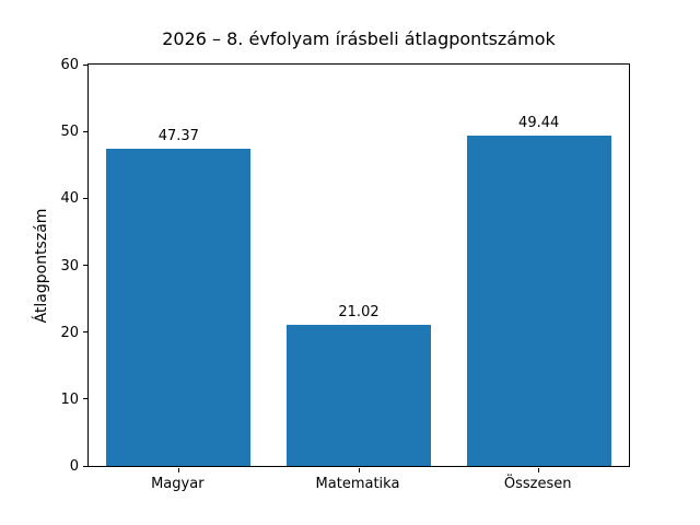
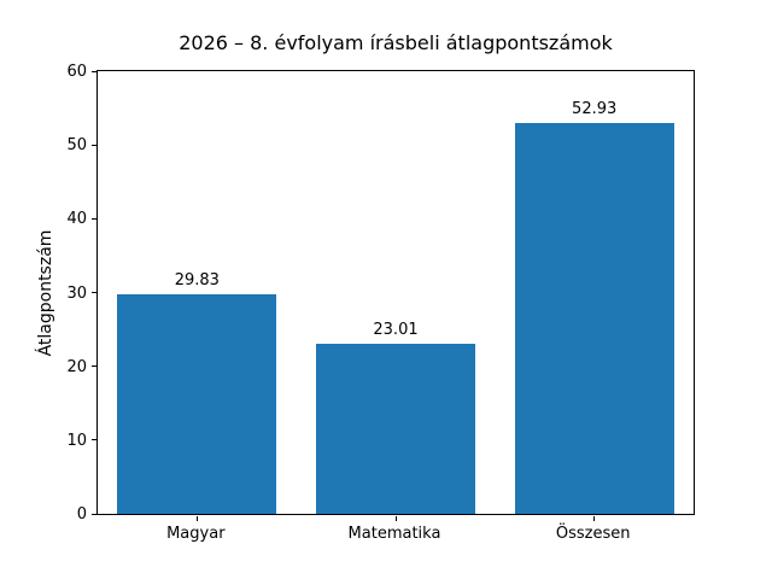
Magyar: 47.37 -> 29.83
Matematika: 21.02 -> 23.01
Összesen: 49.44 -> 52.93
